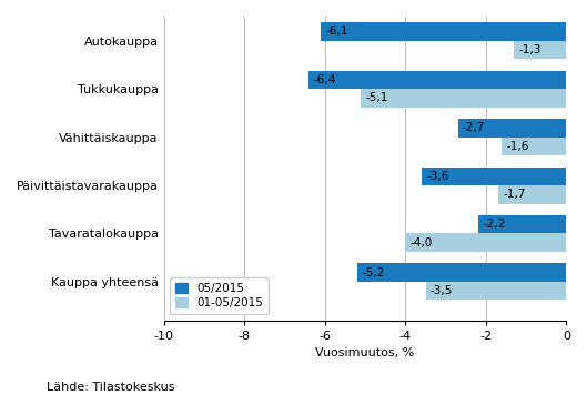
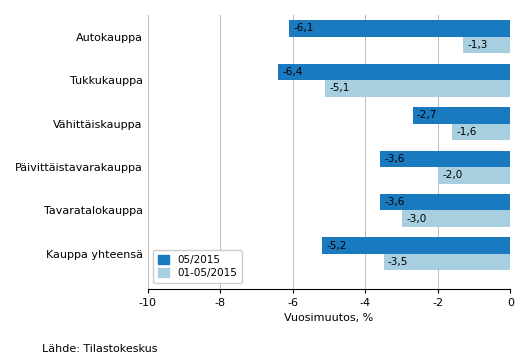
01-05/2015/Päivittäistavarakauppa: -1,7 -> -2,0
05/2015/Tavaratalokauppa: -2,2 -> -3,6
01-05/2015/Tavaratalokauppa: -4,0 -> -3,0
